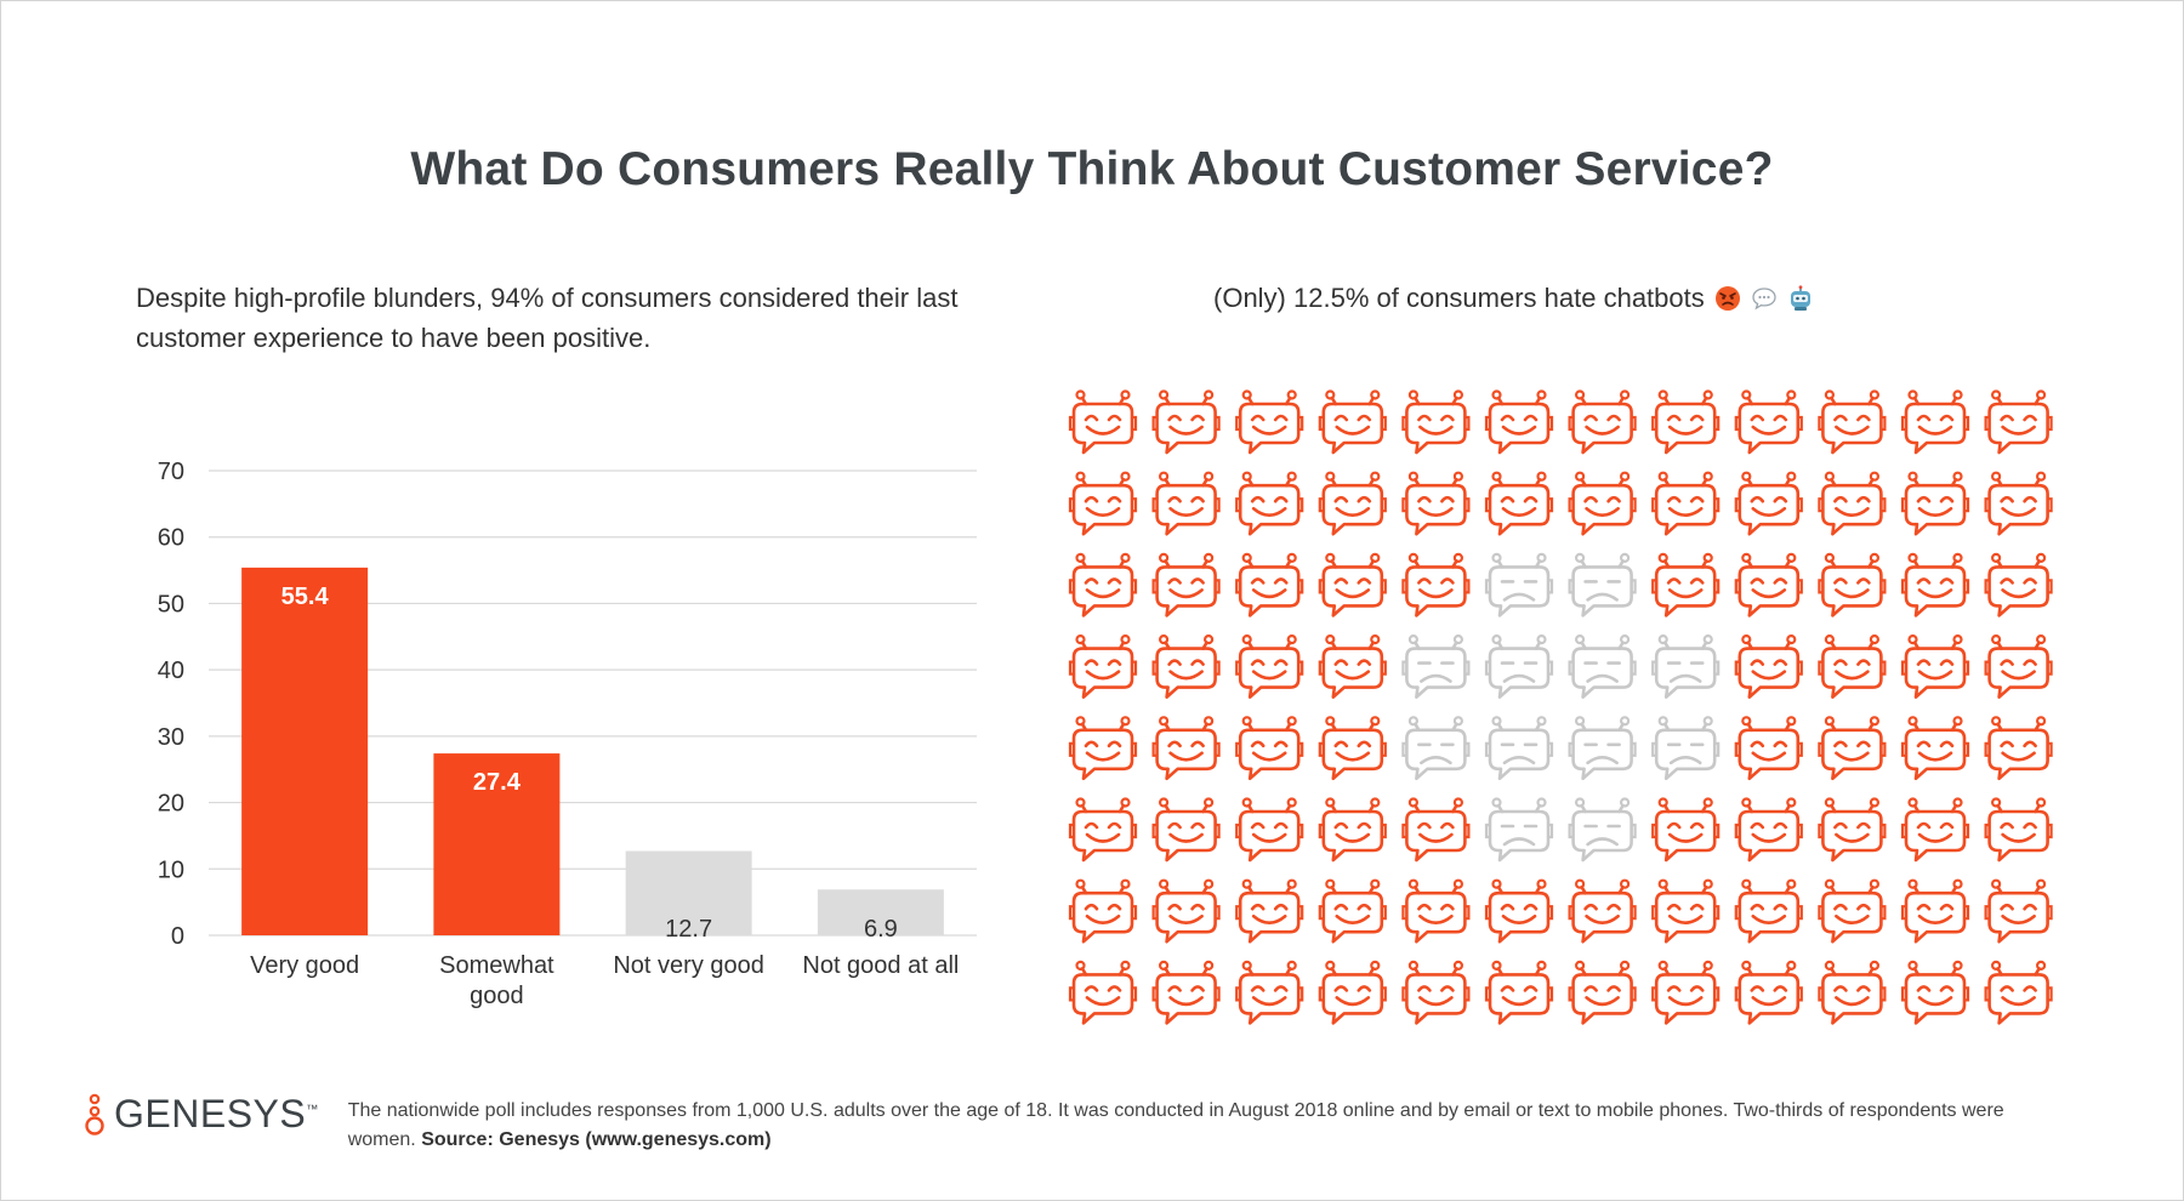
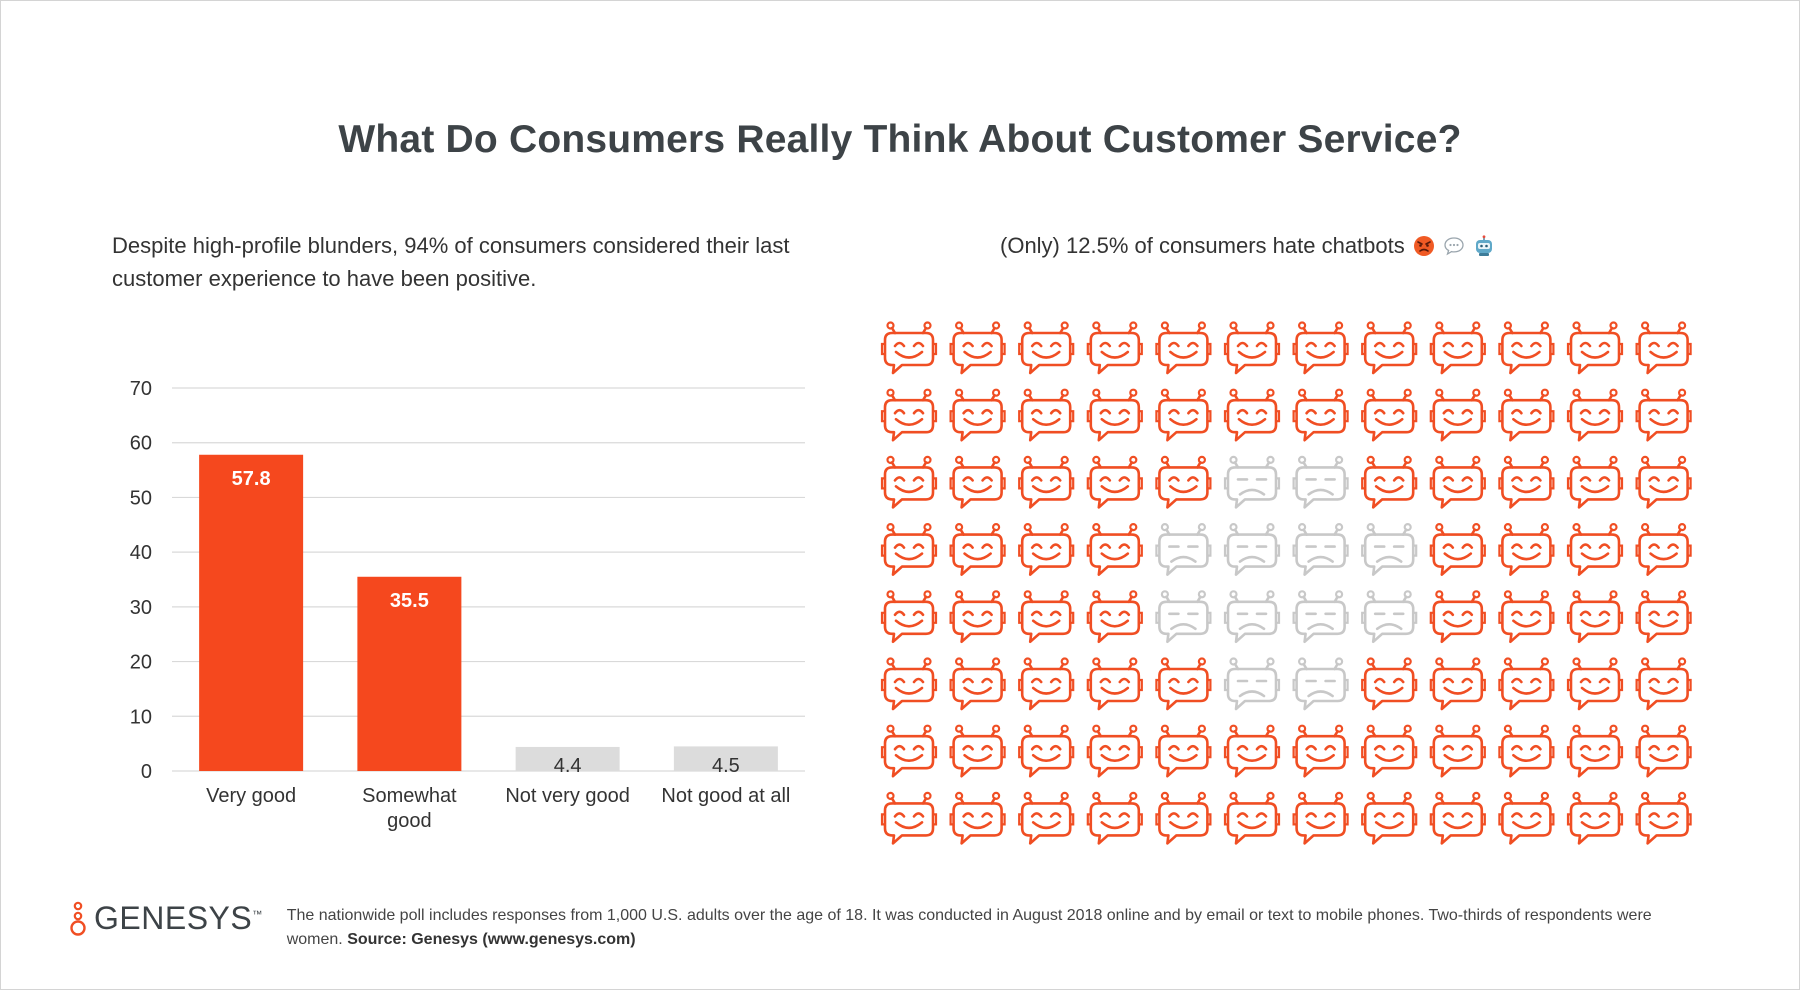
Very good: 55.4 -> 57.8
Somewhat good: 27.4 -> 35.5
Not very good: 12.7 -> 4.4
Not good at all: 6.9 -> 4.5
